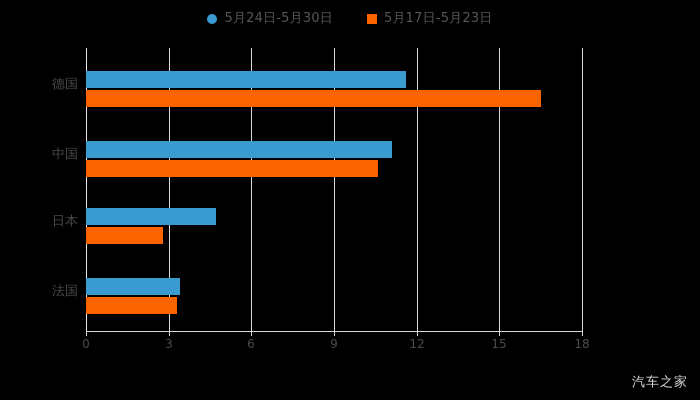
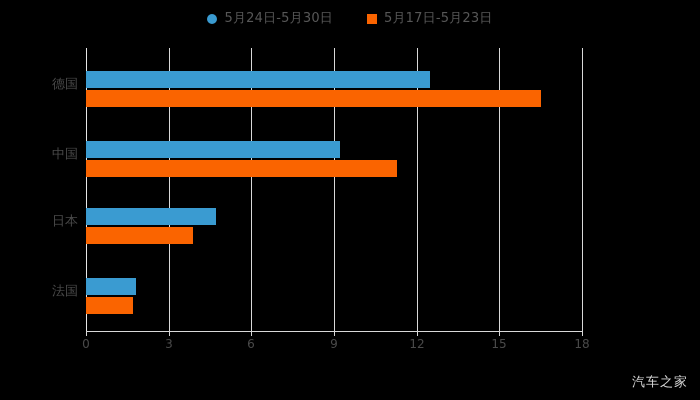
5月24日-5月30日/德国: 11.6 -> 12.5
5月24日-5月30日/中国: 11.1 -> 9.2
5月17日-5月23日/中国: 10.6 -> 11.3
5月17日-5月23日/日本: 2.8 -> 3.9
5月24日-5月30日/法国: 3.4 -> 1.8
5月17日-5月23日/法国: 3.3 -> 1.7
